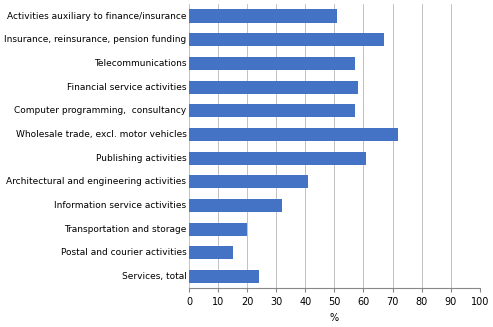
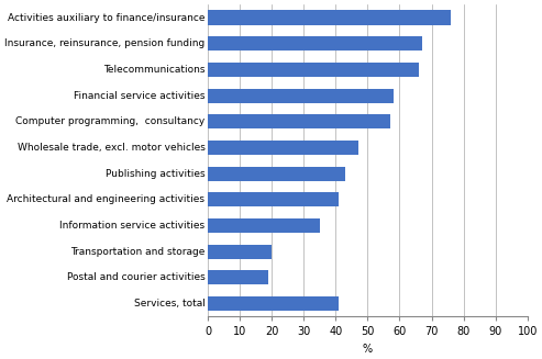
Activities auxiliary to finance/insurance: 51 -> 76
Telecommunications: 57 -> 66
Wholesale trade, excl. motor vehicles: 72 -> 47
Publishing activities: 61 -> 43
Information service activities: 32 -> 35
Postal and courier activities: 15 -> 19
Services, total: 24 -> 41
